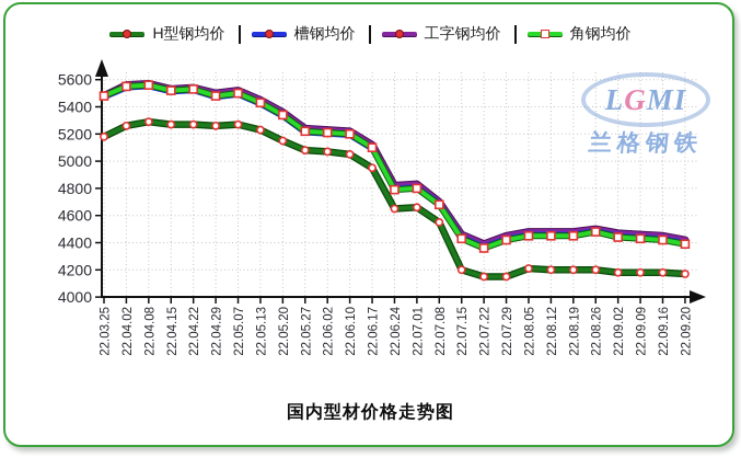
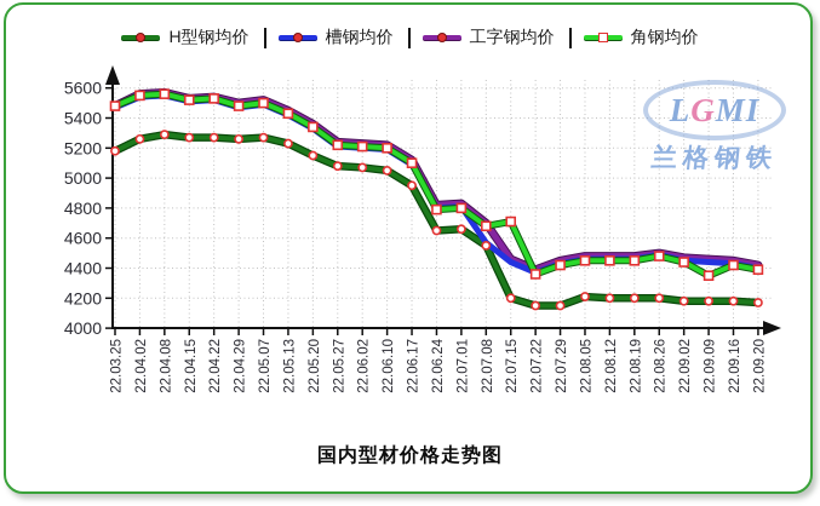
槽钢均价/22.07.08: 4690 -> 4570
角钢均价/22.07.15: 4430 -> 4710
角钢均价/22.09.09: 4430 -> 4350
